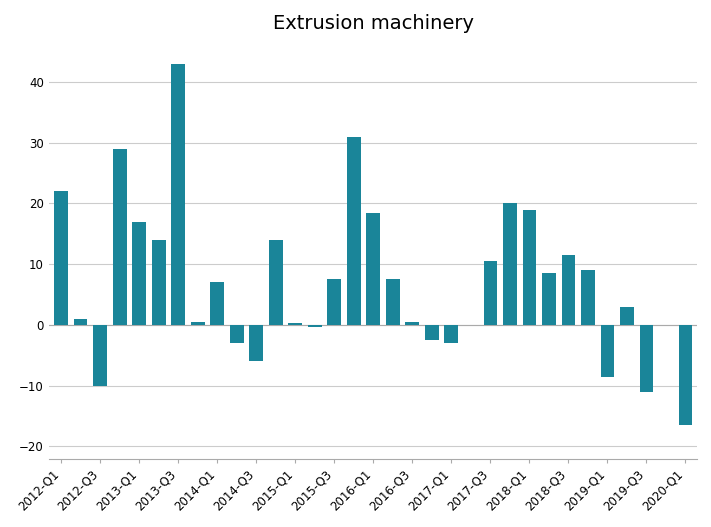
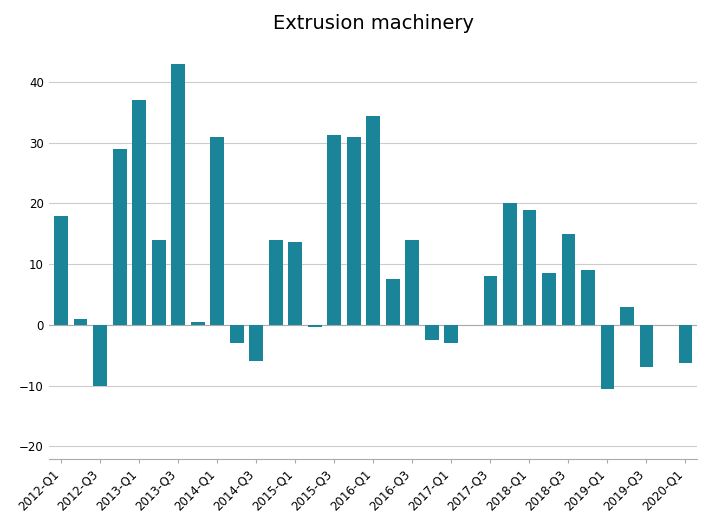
2012-Q1: 22.0 -> 18.0
2013-Q1: 17.0 -> 37.0
2014-Q1: 7.0 -> 31.0
2015-Q1: 0.3 -> 13.6
2015-Q3: 7.5 -> 31.2
2016-Q1: 18.5 -> 34.4
2016-Q3: 0.5 -> 14.0
2017-Q3: 10.5 -> 8.0
2018-Q3: 11.5 -> 15.0
2019-Q1: -8.5 -> -10.6
2019-Q3: -11.0 -> -7.0
2020-Q1: -16.5 -> -6.2
